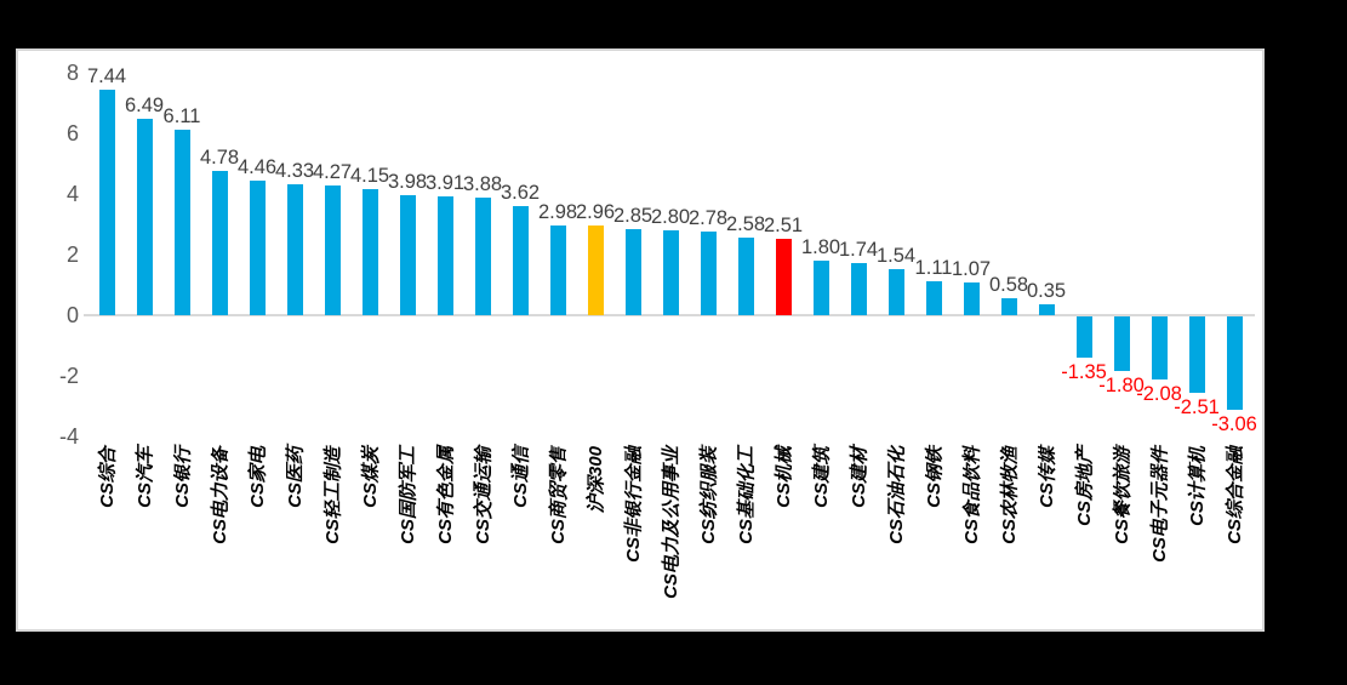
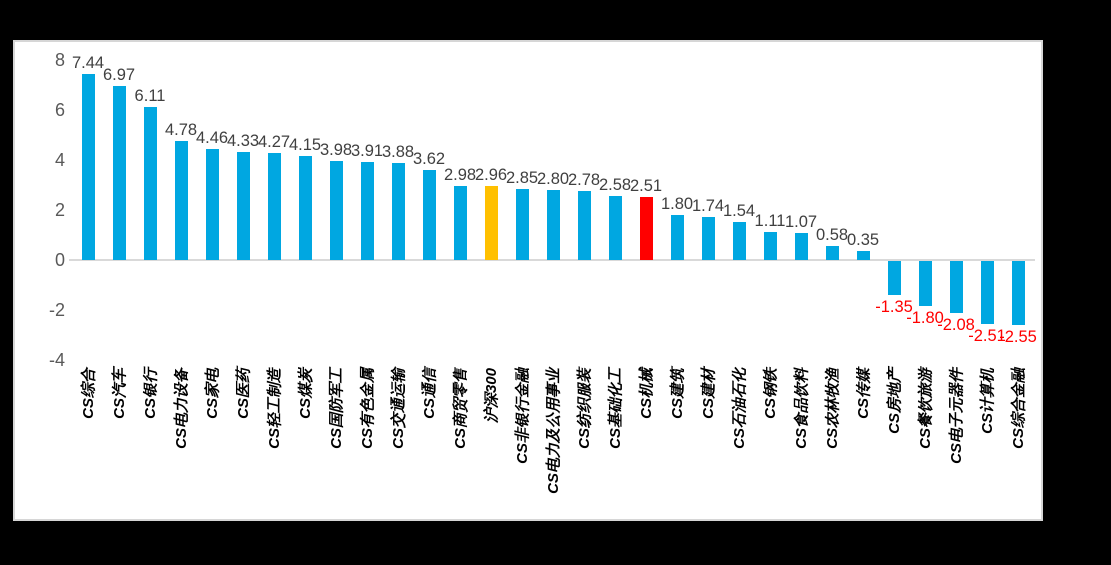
CS汽车: 6.49 -> 6.97
CS综合金融: -3.06 -> -2.55
